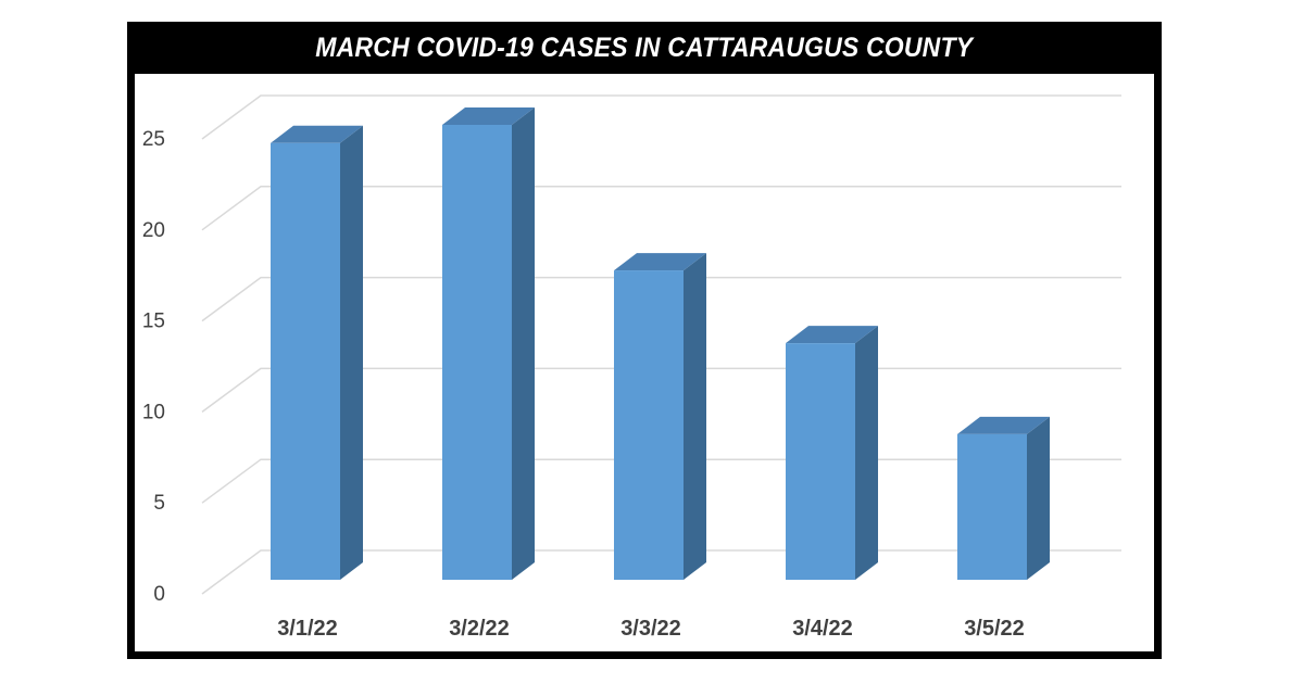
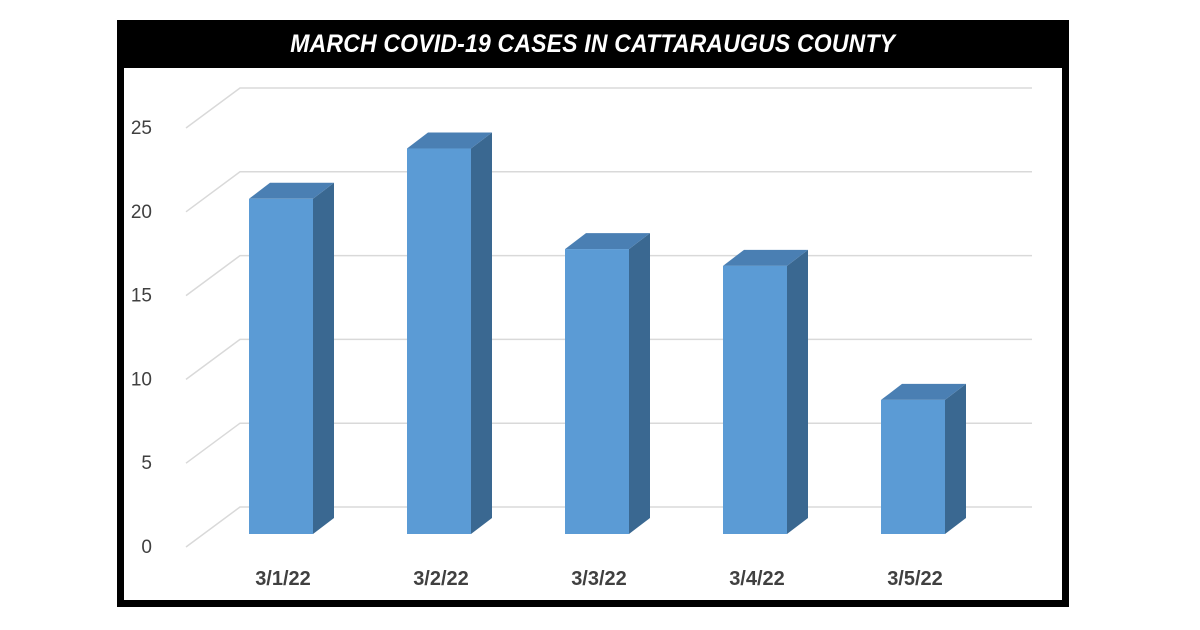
3/1/22: 24 -> 20
3/2/22: 25 -> 23
3/4/22: 13 -> 16
